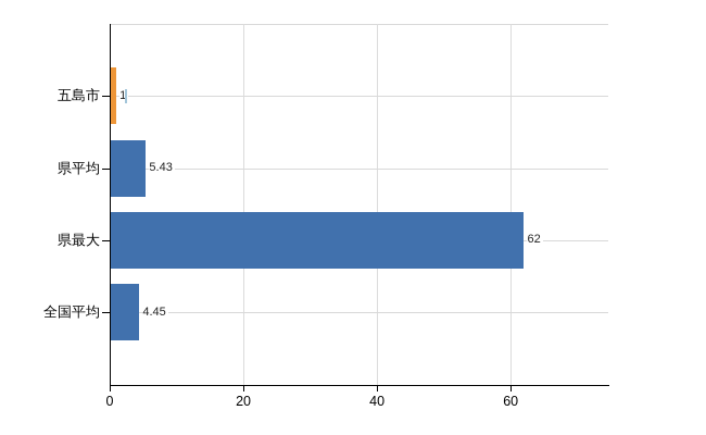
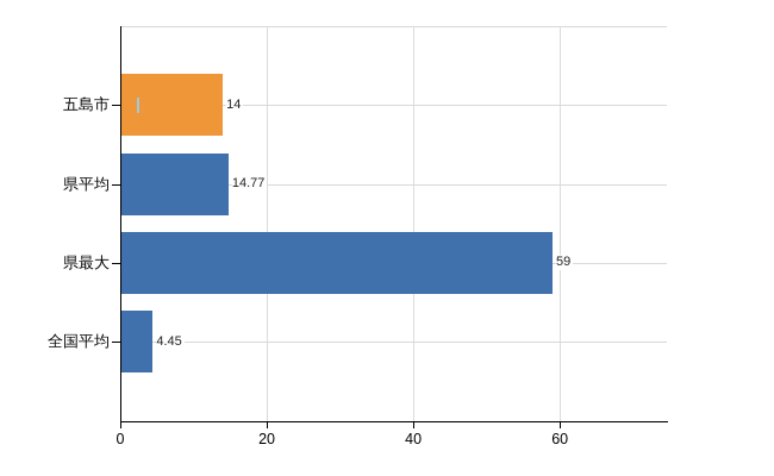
五島市: 1 -> 14
県平均: 5.43 -> 14.77
県最大: 62 -> 59
